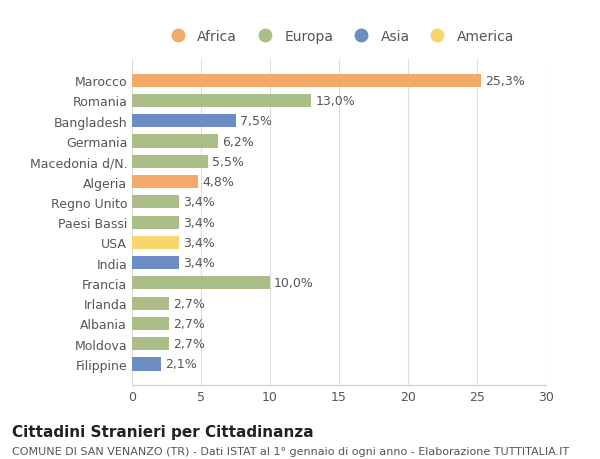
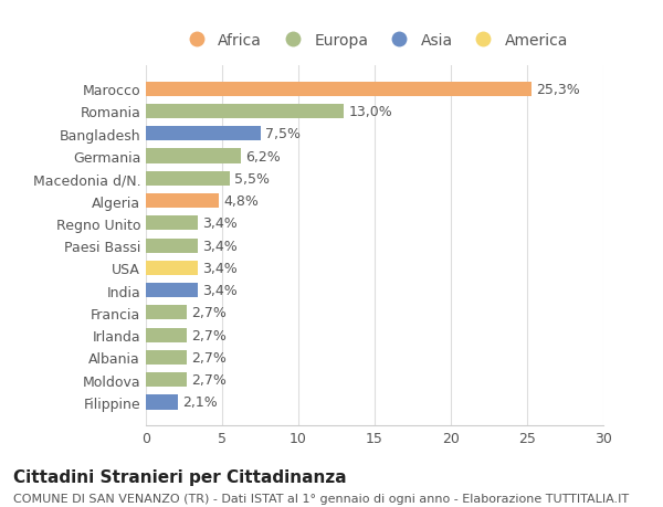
Francia: 10,0% -> 2,7%
